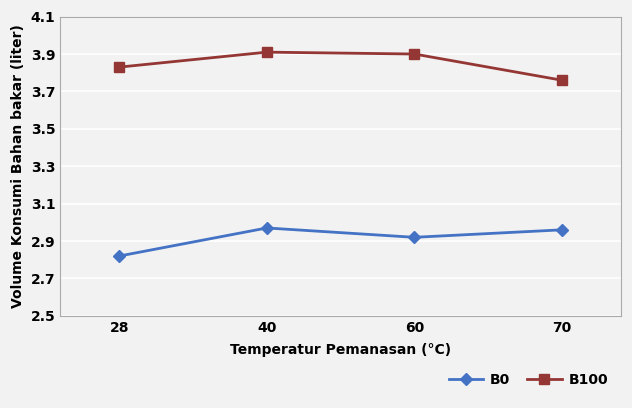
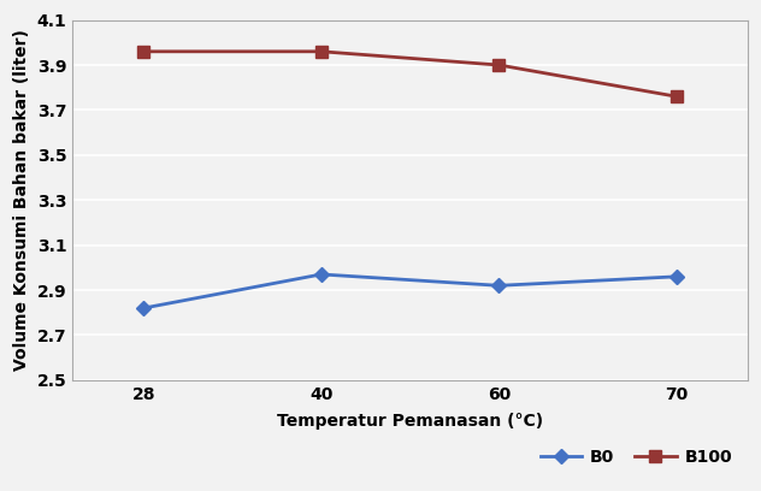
B100/28: 3.83 -> 3.96
B100/40: 3.91 -> 3.96
